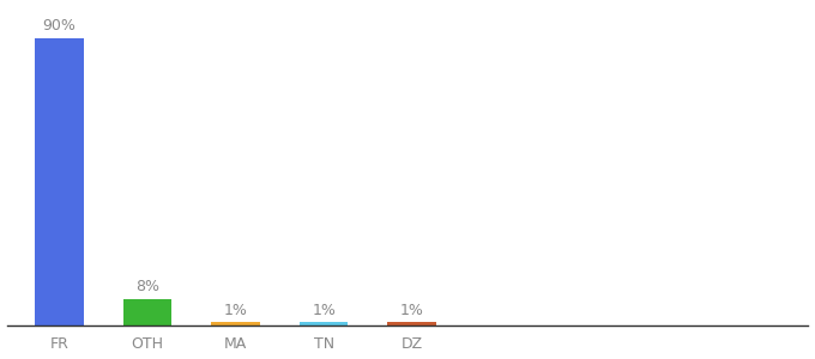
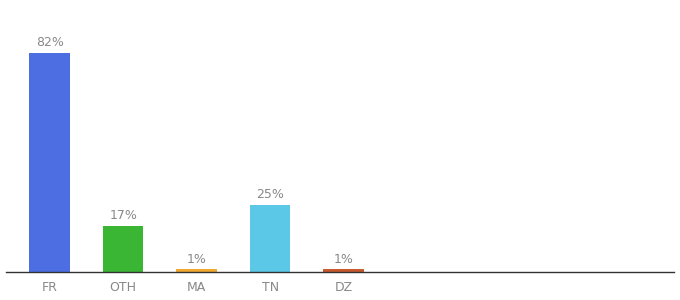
FR: 90% -> 82%
OTH: 8% -> 17%
TN: 1% -> 25%
